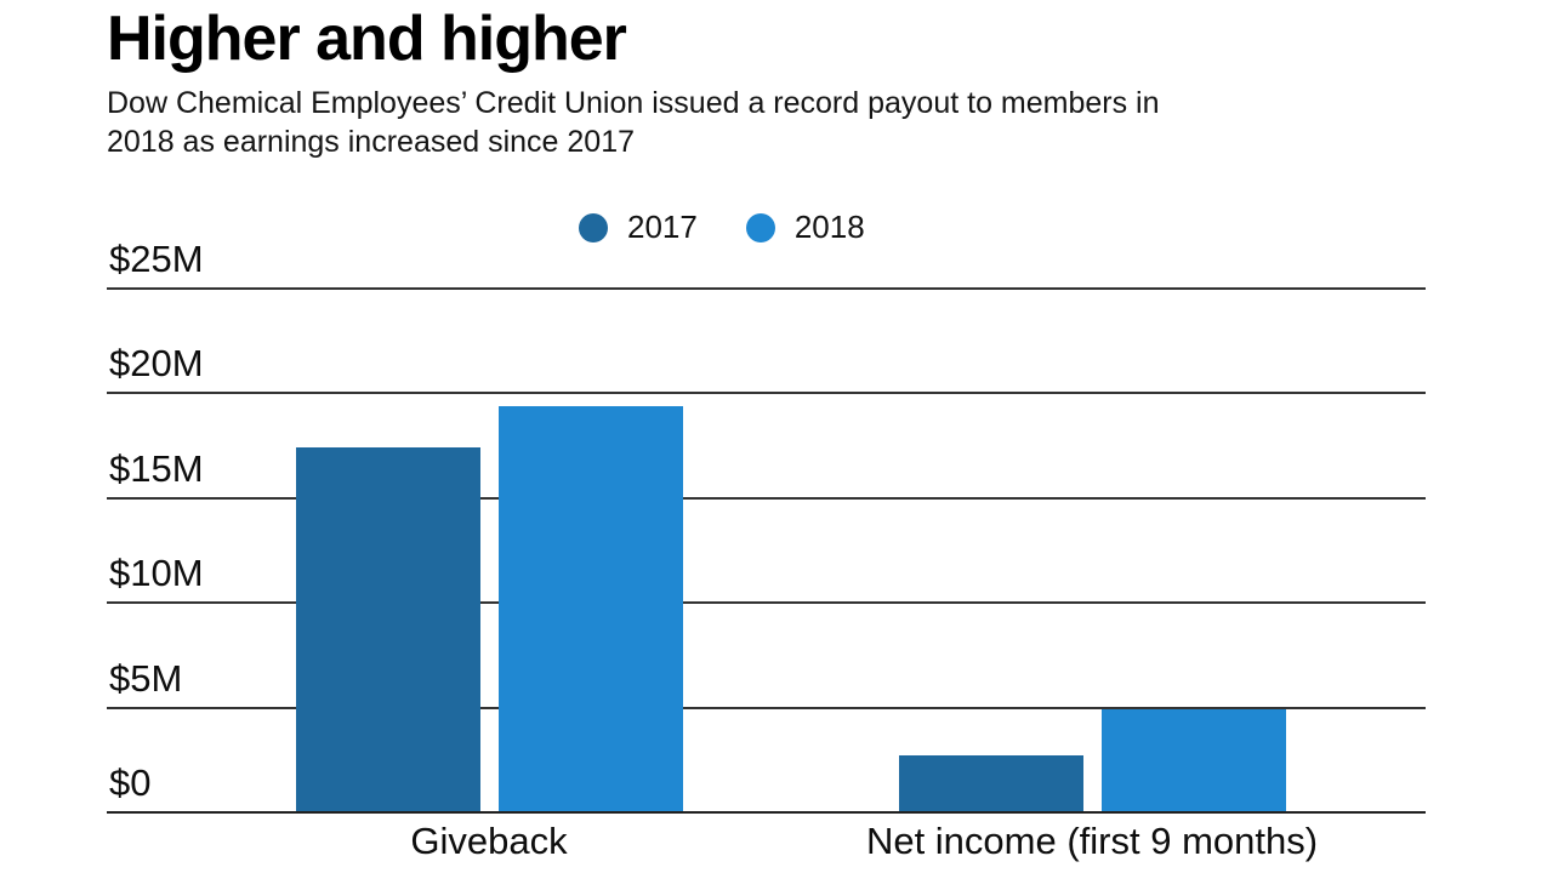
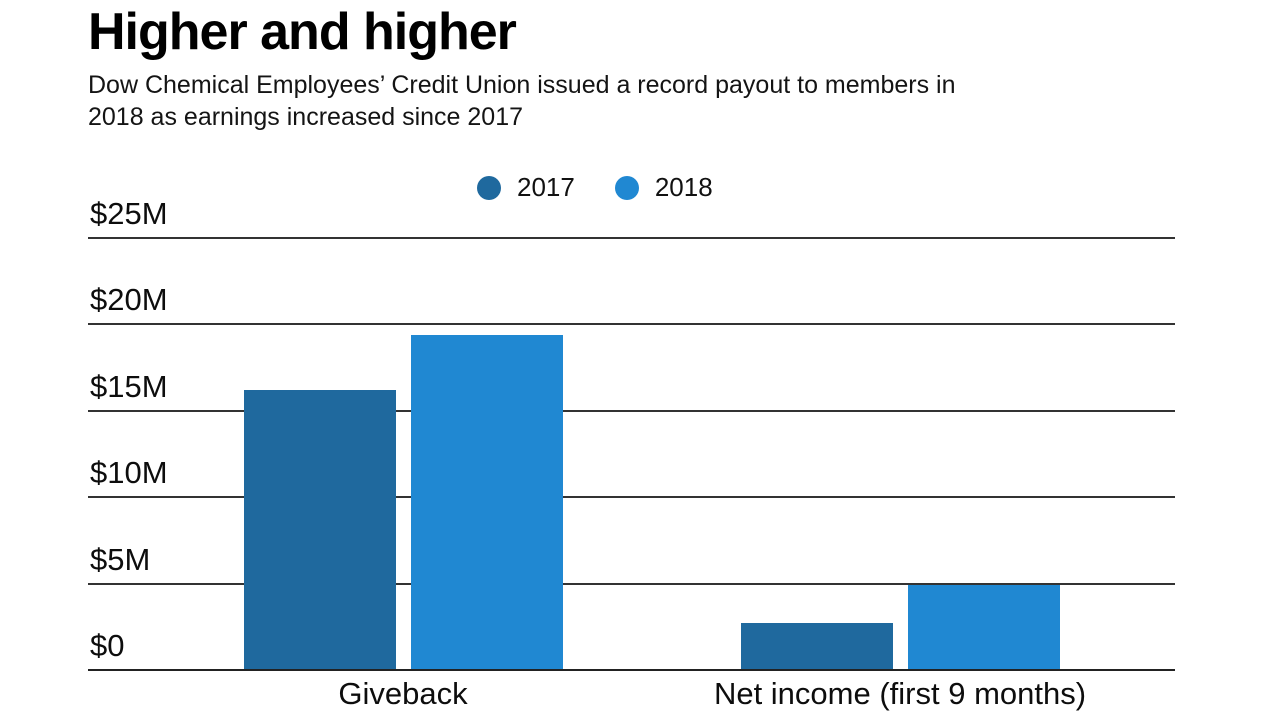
2017/Giveback: $17.4M -> $16.2M
